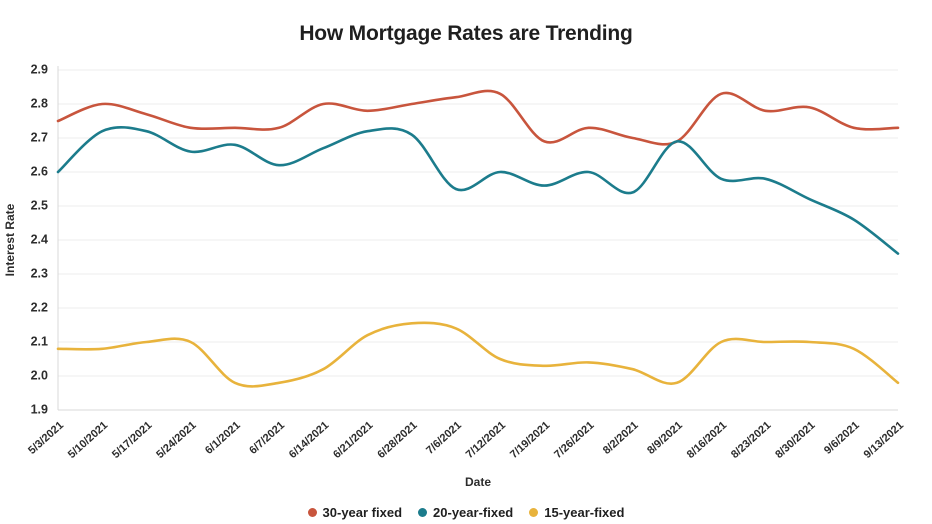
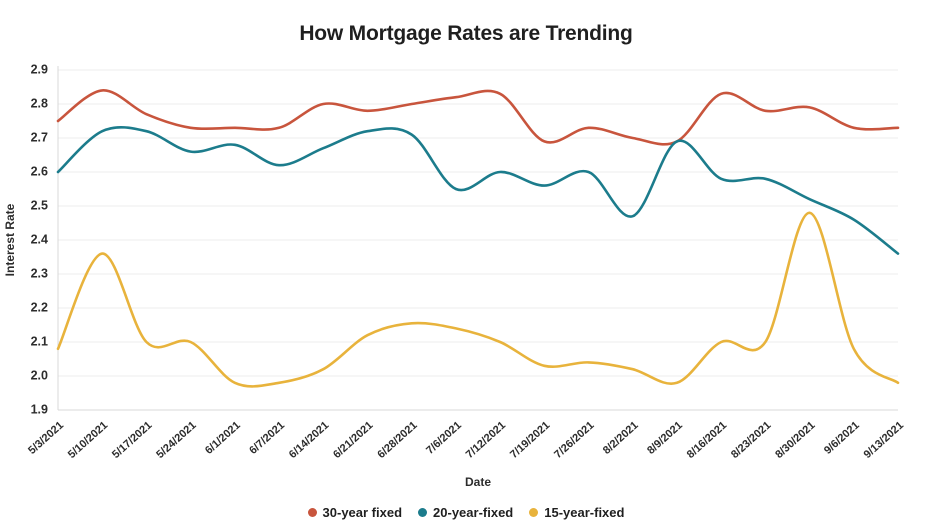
30-year fixed/5/10/2021: 2.80 -> 2.84
15-year-fixed/5/10/2021: 2.08 -> 2.36
15-year-fixed/7/12/2021: 2.05 -> 2.10
20-year-fixed/8/2/2021: 2.54 -> 2.47
15-year-fixed/8/30/2021: 2.10 -> 2.48
